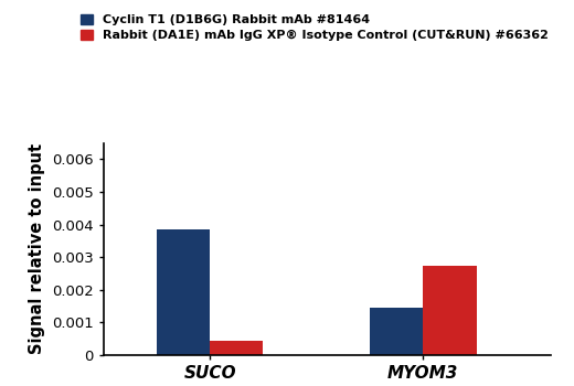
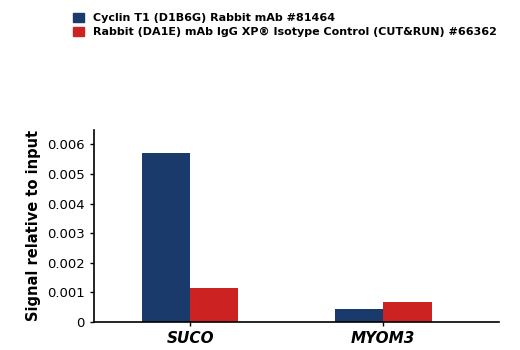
Cyclin T1 (D1B6G) Rabbit mAb #81464/SUCO: 0.00385 -> 0.00572
Rabbit (DA1E) mAb IgG XP® Isotype Control (CUT&RUN) #66362/SUCO: 0.00045 -> 0.00115
Cyclin T1 (D1B6G) Rabbit mAb #81464/MYOM3: 0.00145 -> 0.00045
Rabbit (DA1E) mAb IgG XP® Isotype Control (CUT&RUN) #66362/MYOM3: 0.00275 -> 0.00068
